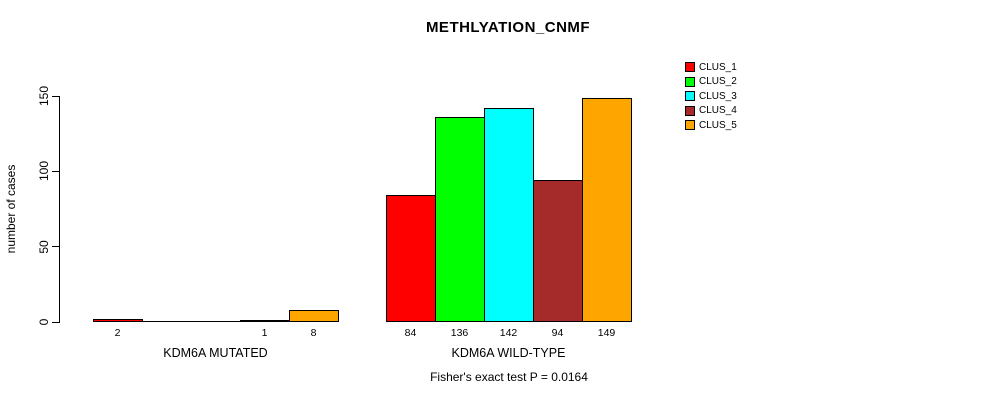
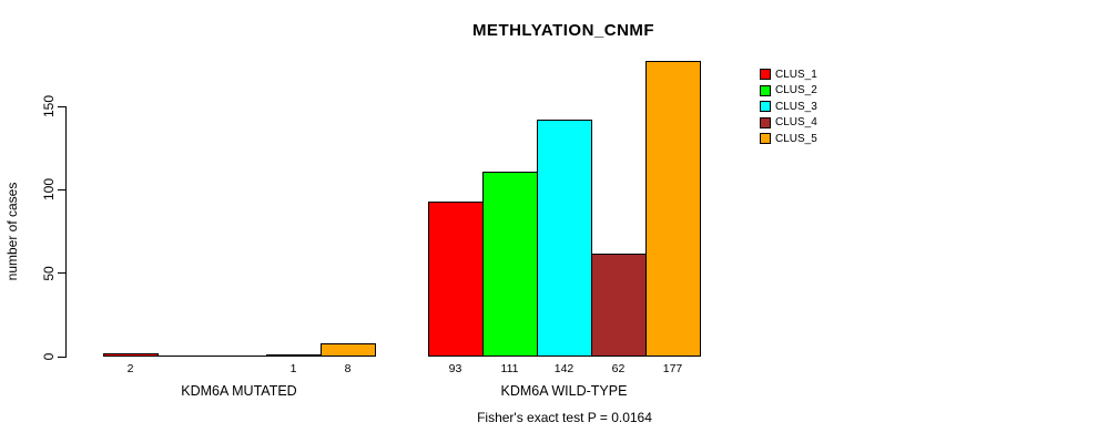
CLUS_1/KDM6A WILD-TYPE: 84 -> 93
CLUS_2/KDM6A WILD-TYPE: 136 -> 111
CLUS_4/KDM6A WILD-TYPE: 94 -> 62
CLUS_5/KDM6A WILD-TYPE: 149 -> 177
